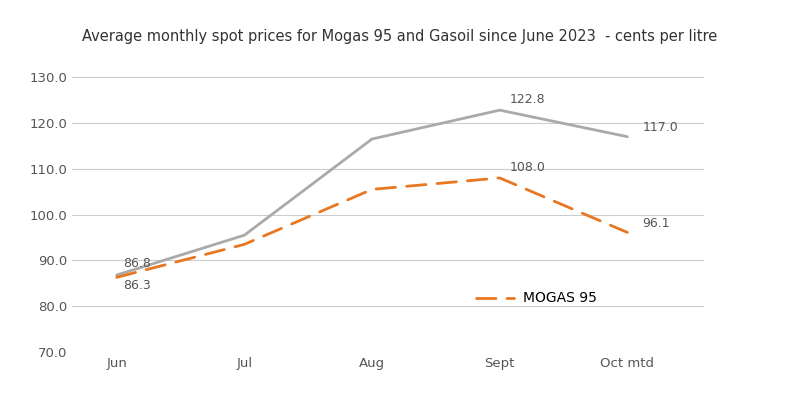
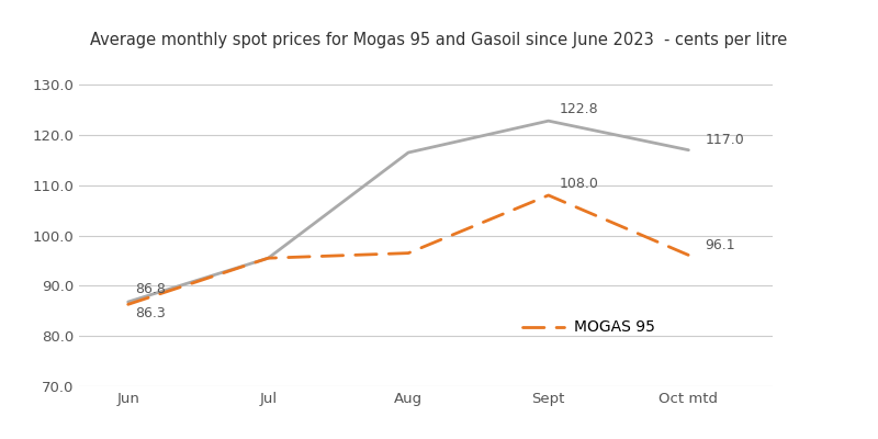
MOGAS 95/Jul: 93.5 -> 95.5
MOGAS 95/Aug: 105.5 -> 96.5
